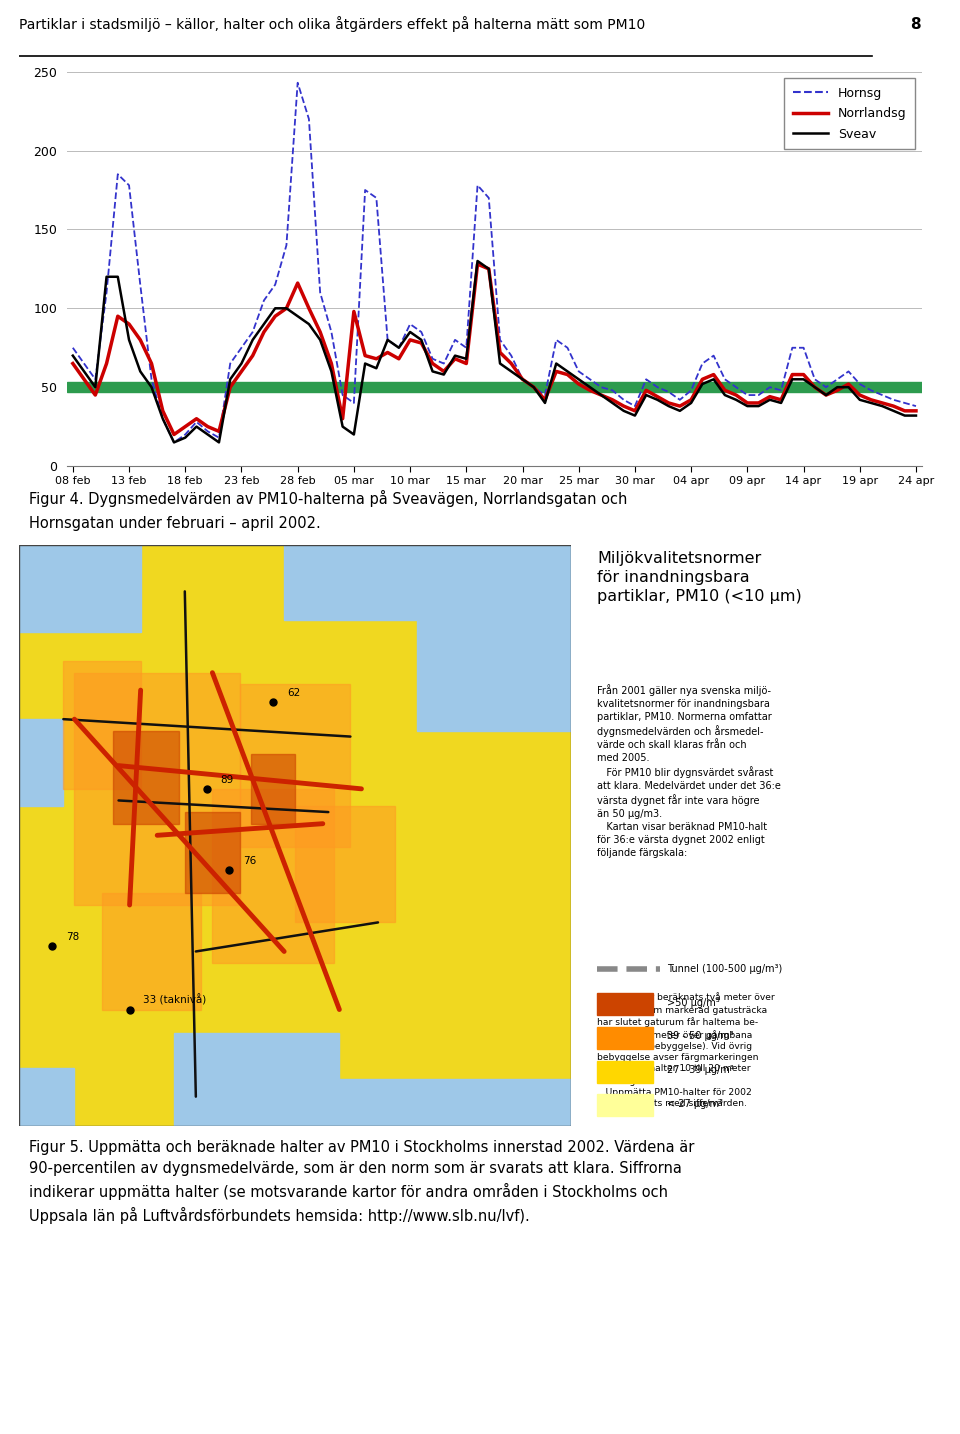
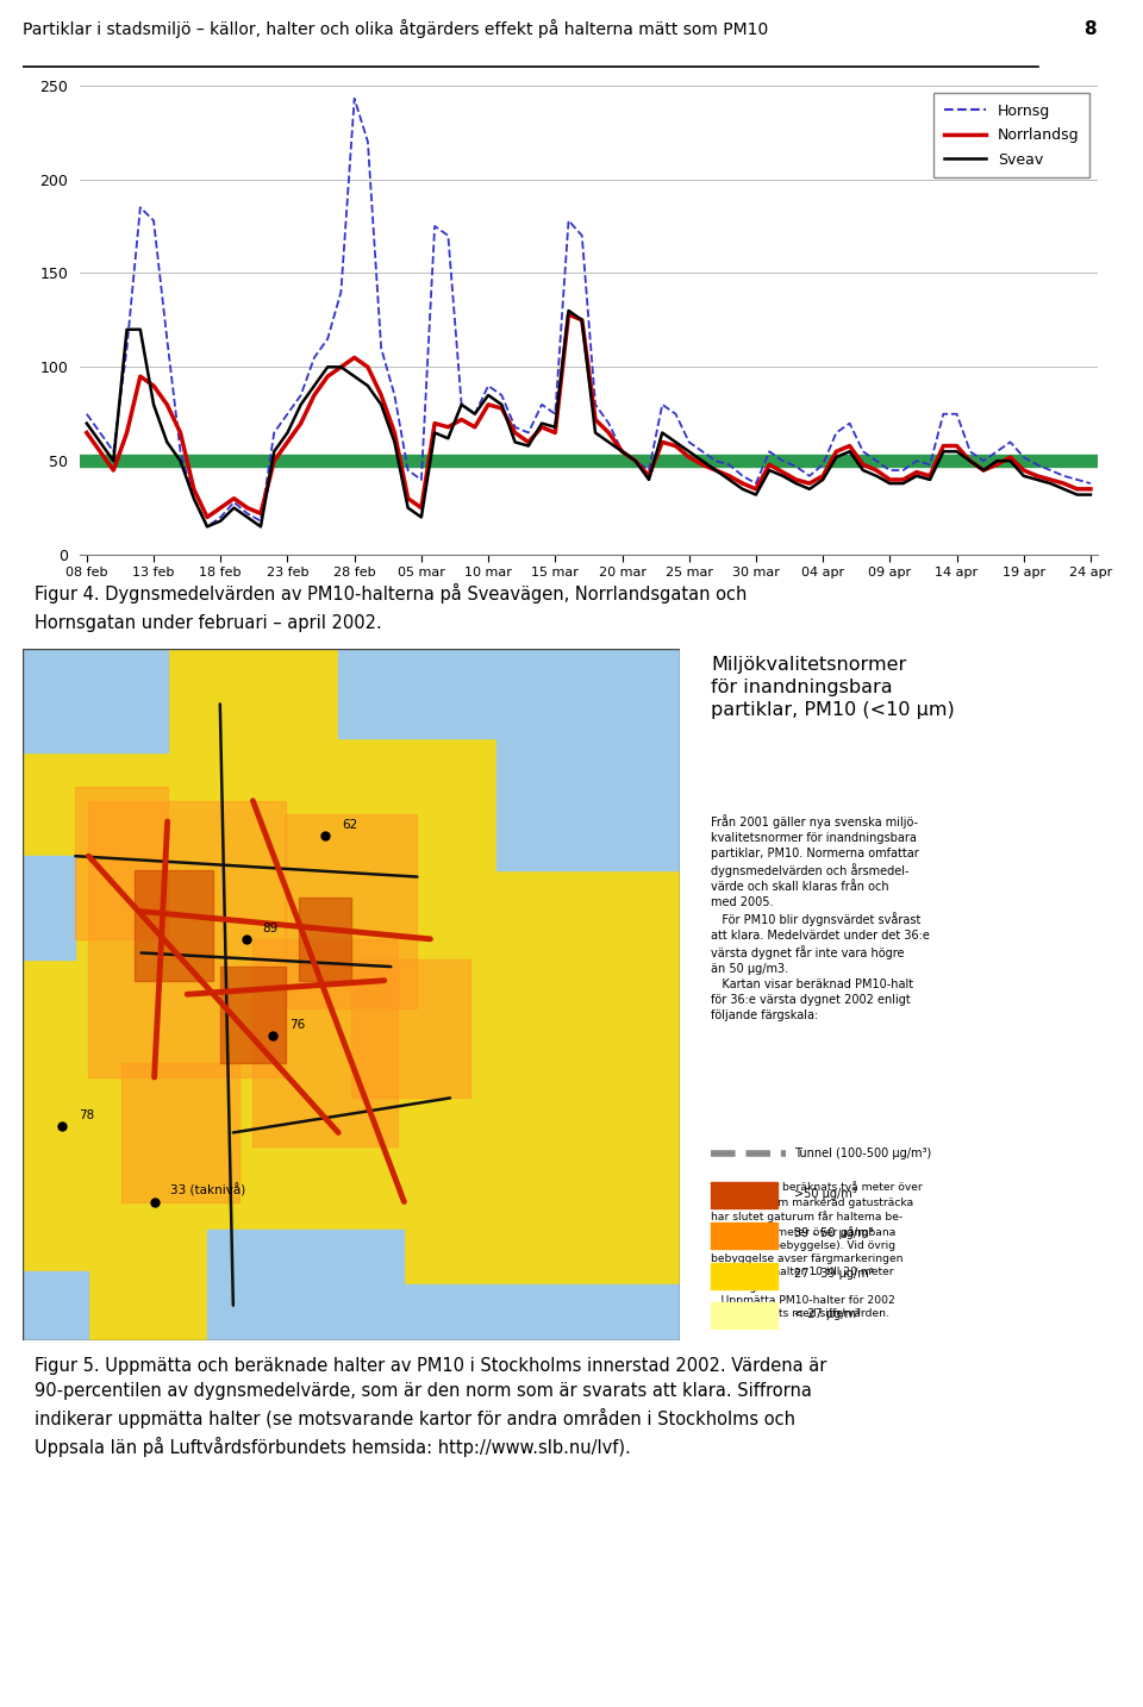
Norrlandsg/28 feb: 116 -> 105
Norrlandsg/05 mar: 98 -> 25
